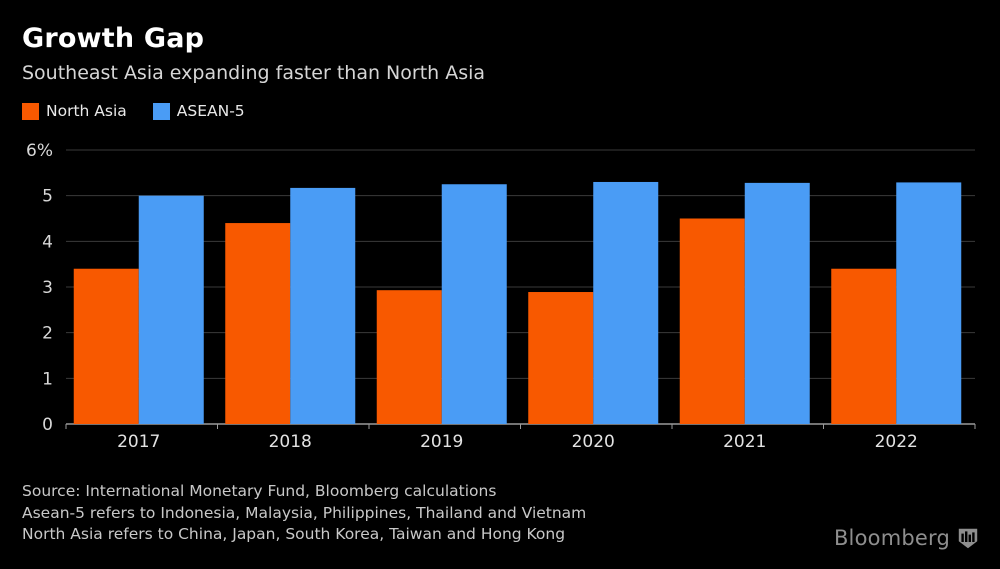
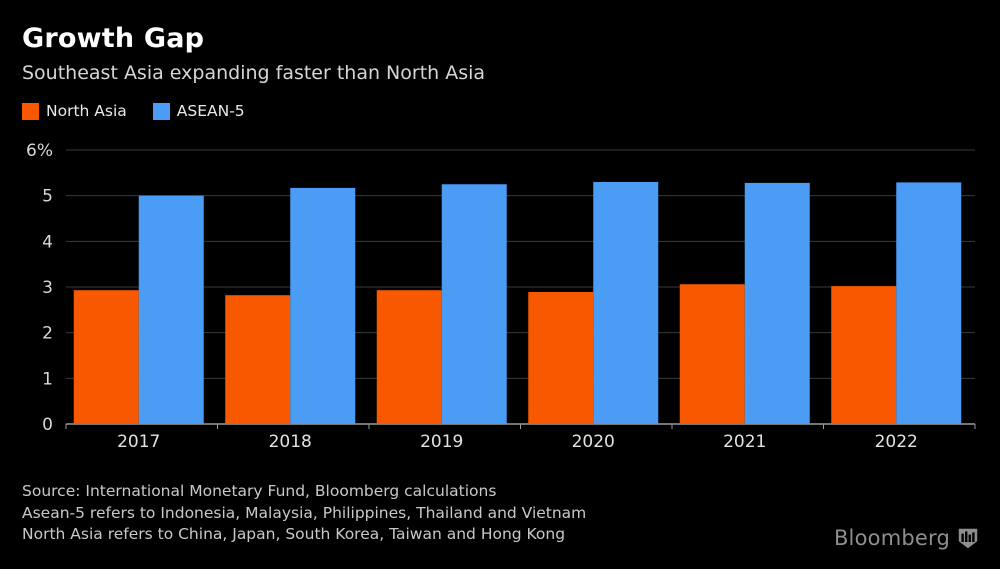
North Asia/2017: 3.4% -> 2.9%
North Asia/2018: 4.4% -> 2.8%
North Asia/2021: 4.5% -> 3.1%
North Asia/2022: 3.4% -> 3.0%
